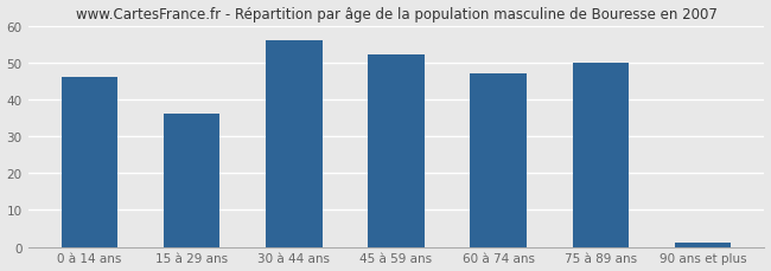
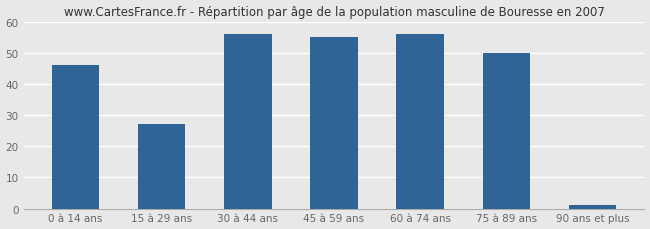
15 à 29 ans: 36 -> 27
45 à 59 ans: 52 -> 55
60 à 74 ans: 47 -> 56
